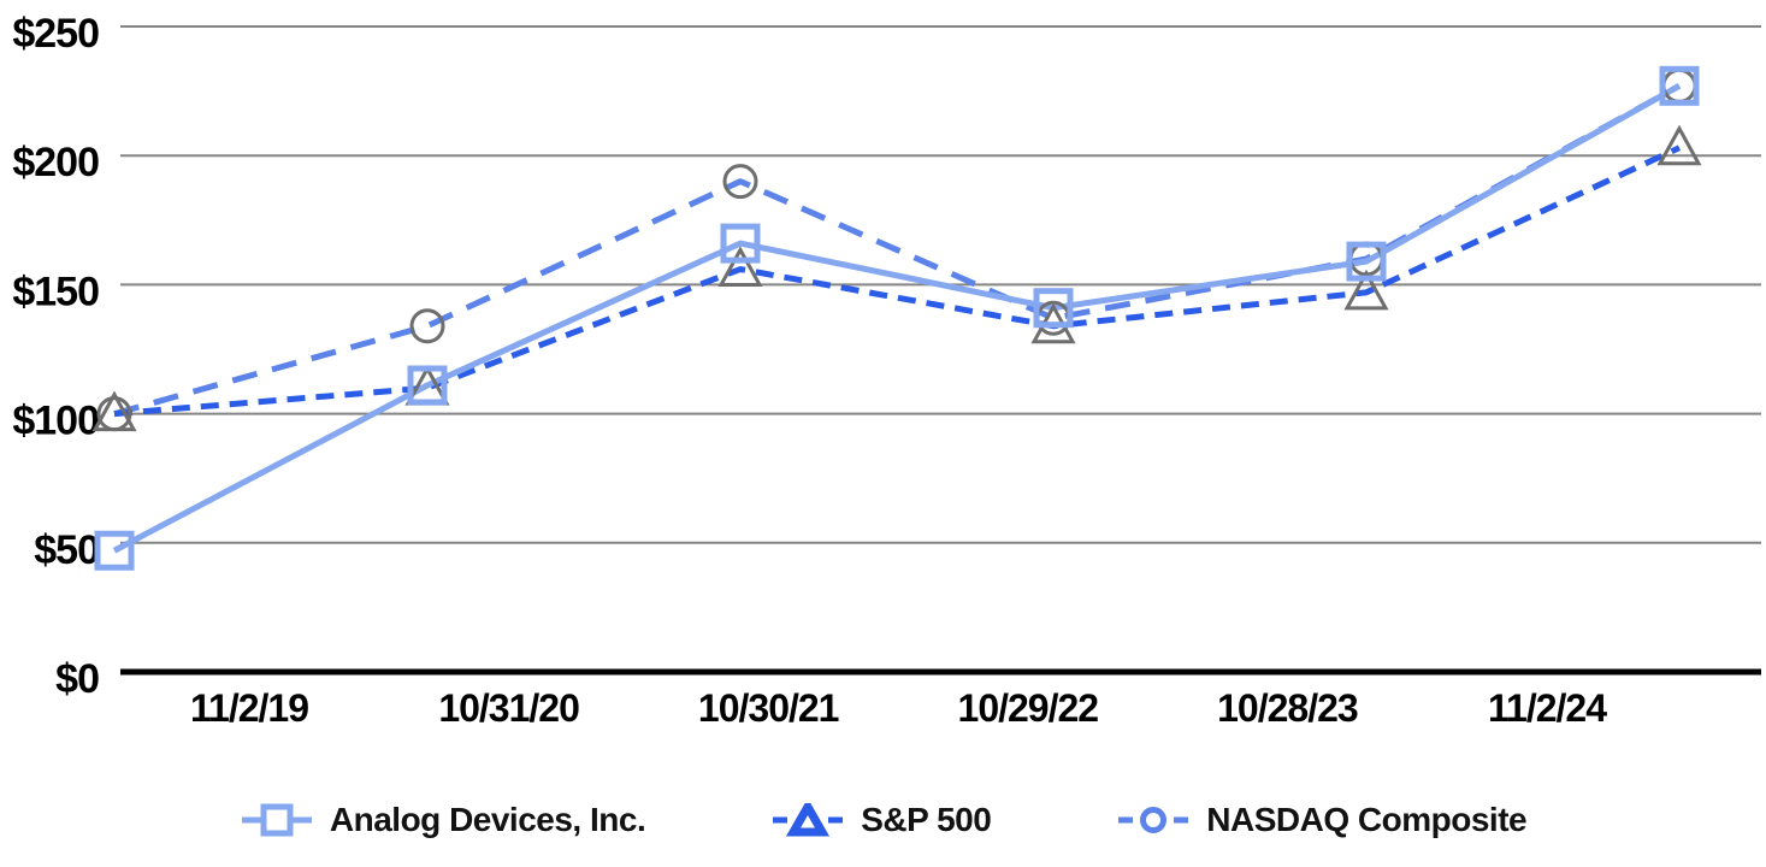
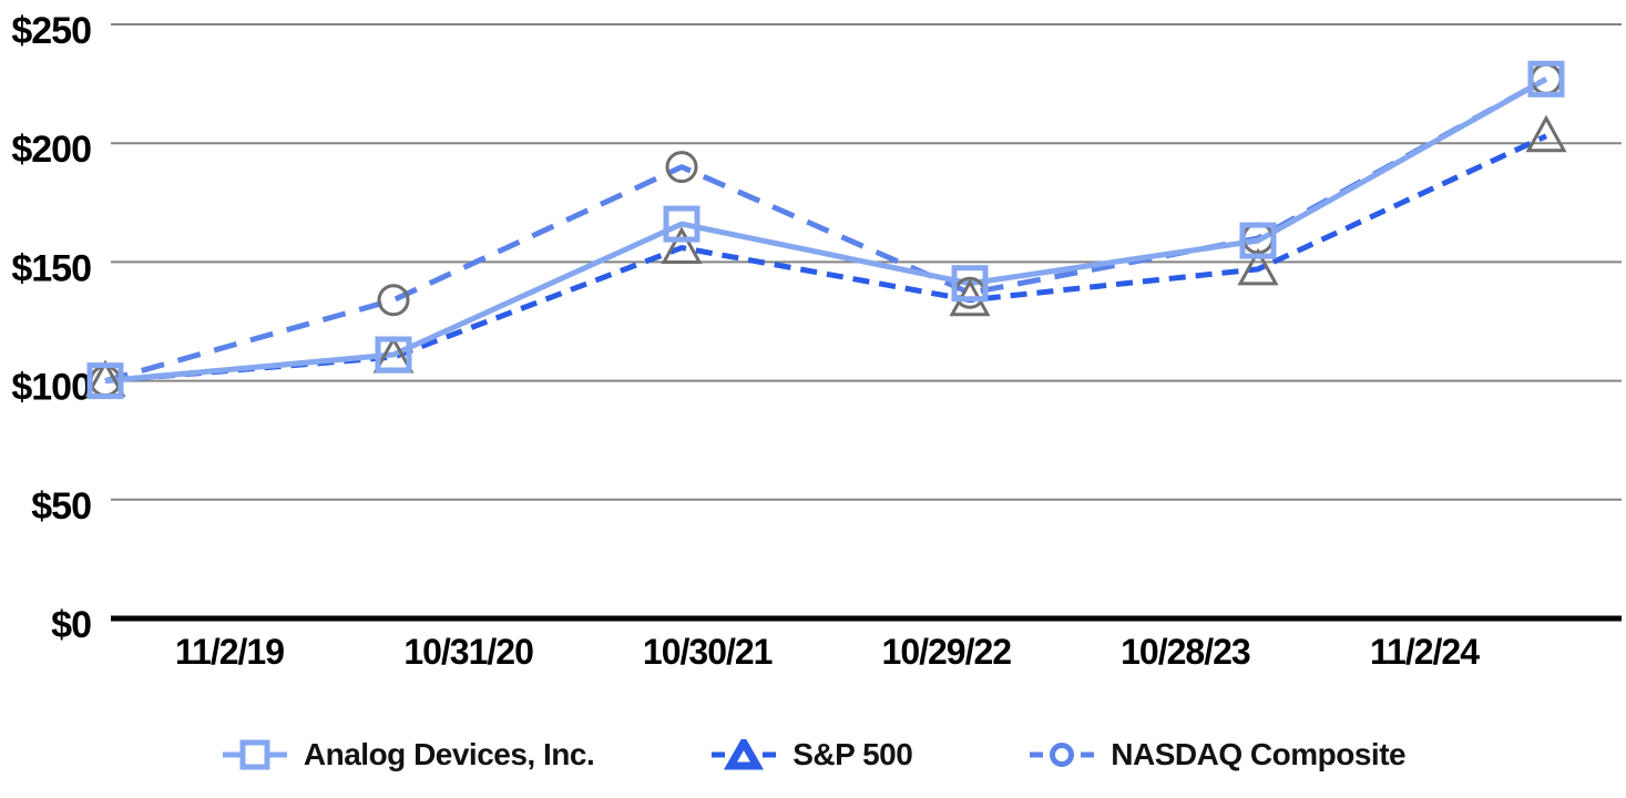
Analog Devices, Inc./11/2/19: $47 -> $100
